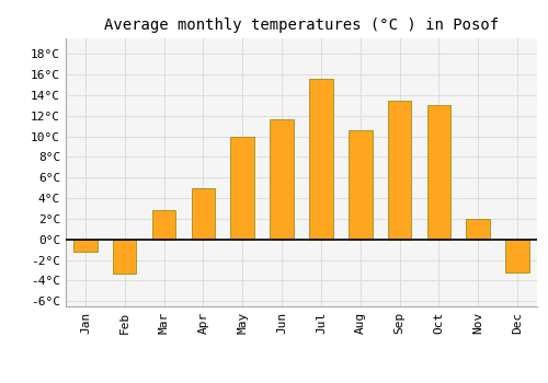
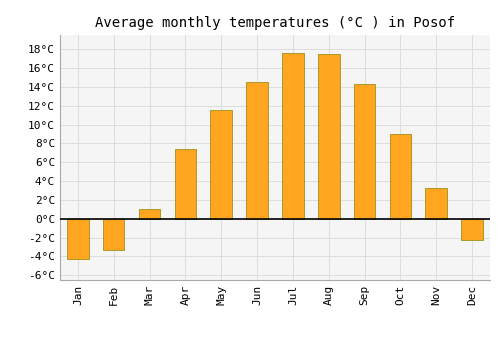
Jan: -1.2°C -> -4.3°C
Mar: 2.8°C -> 1.0°C
Apr: 5.0°C -> 7.4°C
May: 10.0°C -> 11.5°C
Jun: 11.6°C -> 14.5°C
Jul: 15.6°C -> 17.6°C
Aug: 10.6°C -> 17.5°C
Sep: 13.4°C -> 14.3°C
Oct: 13.0°C -> 9.0°C
Nov: 2.0°C -> 3.3°C
Dec: -3.2°C -> -2.3°C
